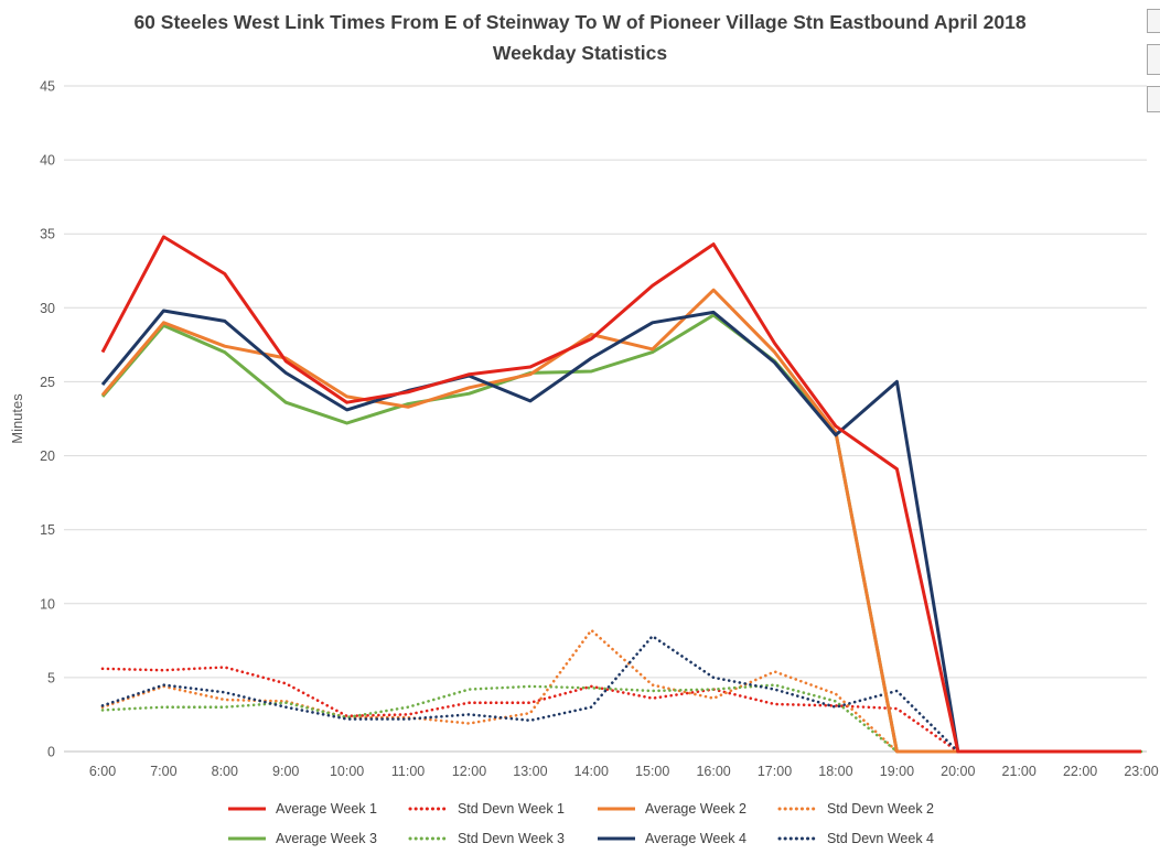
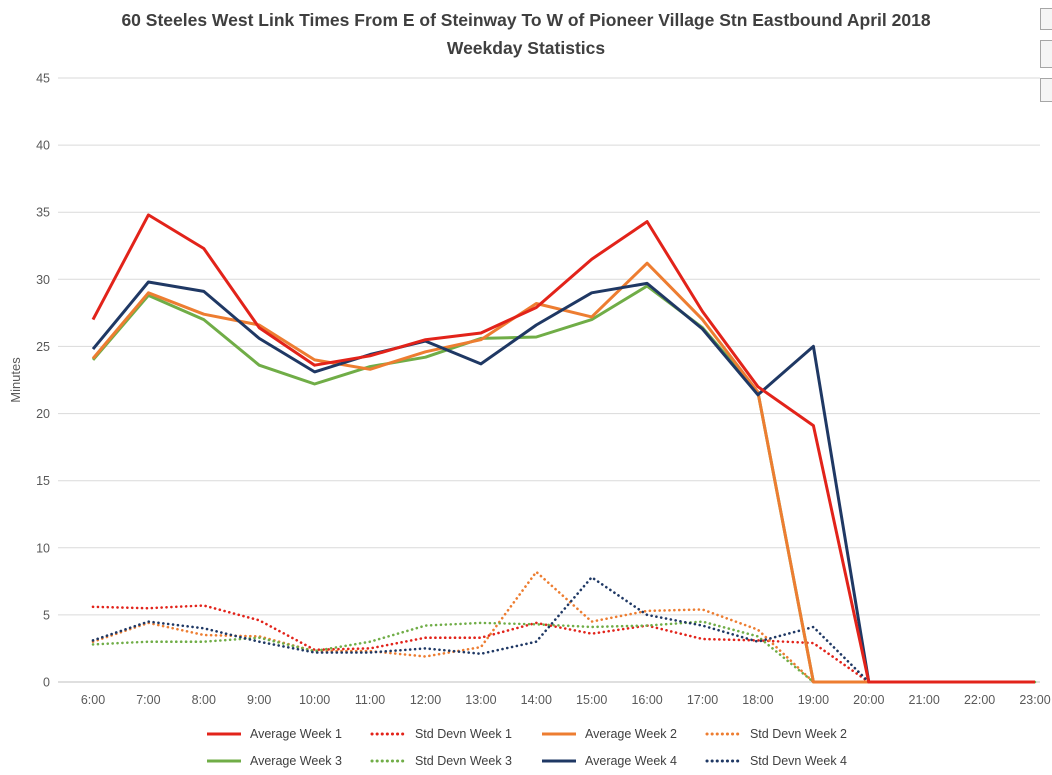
Std Devn Week 2/16:00: 3.6 -> 5.3
